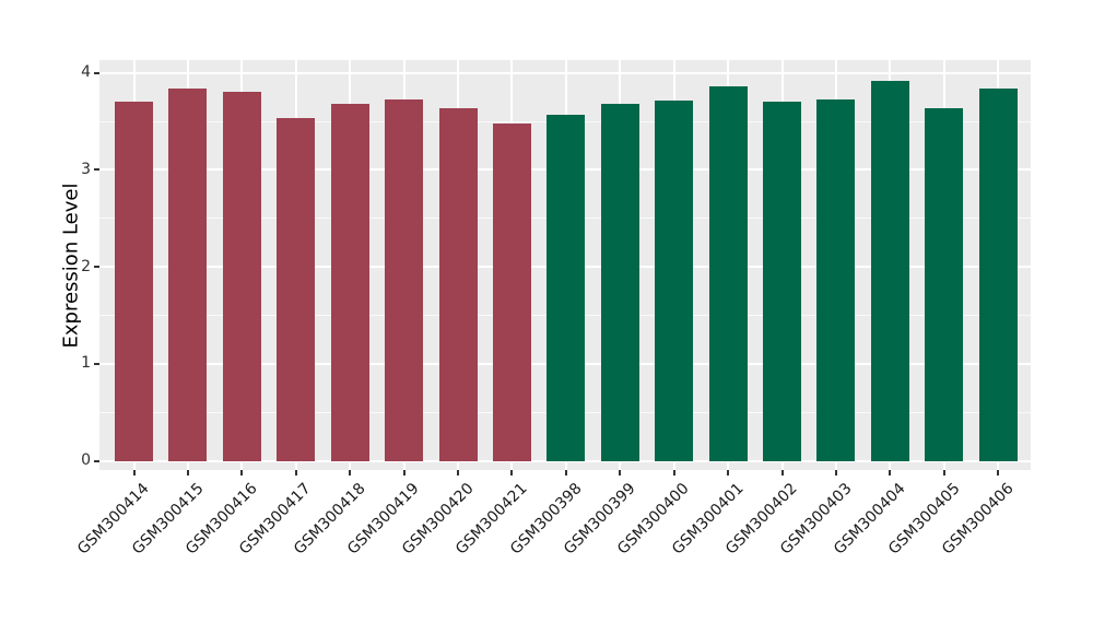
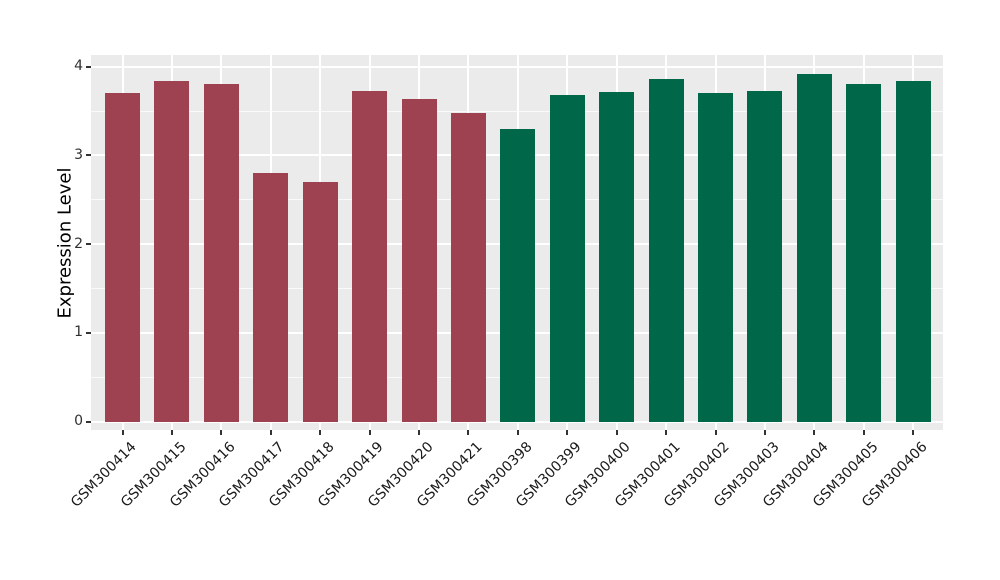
GSM300417: 3.5 -> 2.8
GSM300418: 3.7 -> 2.7
GSM300398: 3.6 -> 3.3
GSM300405: 3.6 -> 3.8
